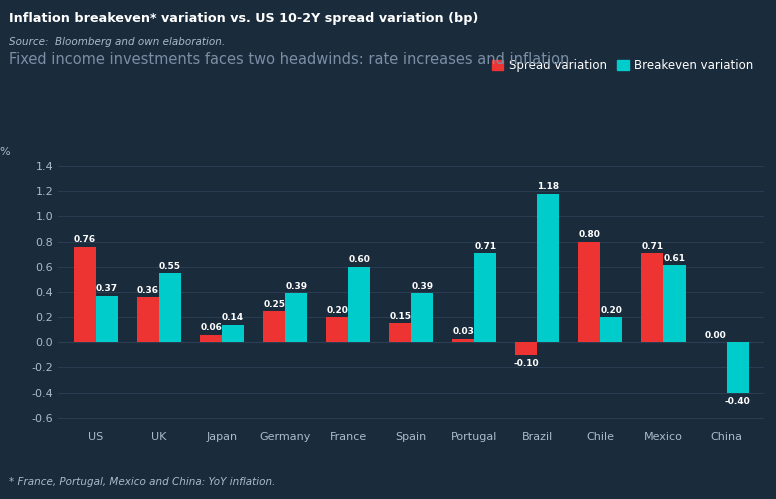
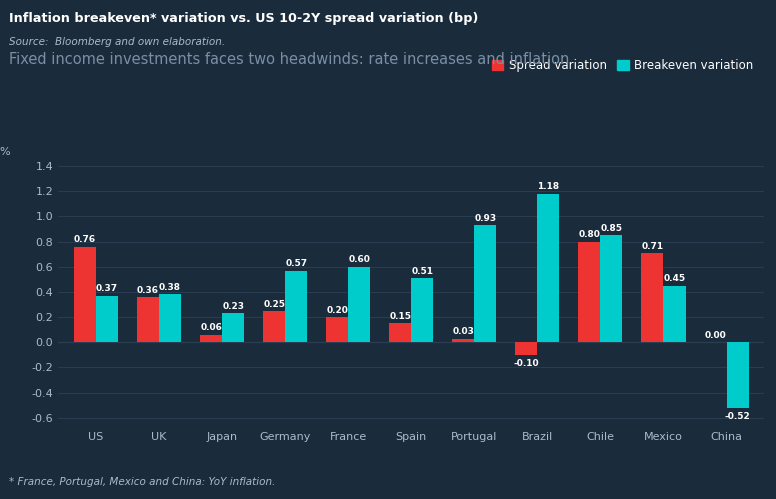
Breakeven variation/UK: 0.55 -> 0.38
Breakeven variation/Japan: 0.14 -> 0.23
Breakeven variation/Germany: 0.39 -> 0.57
Breakeven variation/Spain: 0.39 -> 0.51
Breakeven variation/Portugal: 0.71 -> 0.93
Breakeven variation/Chile: 0.20 -> 0.85
Breakeven variation/Mexico: 0.61 -> 0.45
Breakeven variation/China: -0.40 -> -0.52
